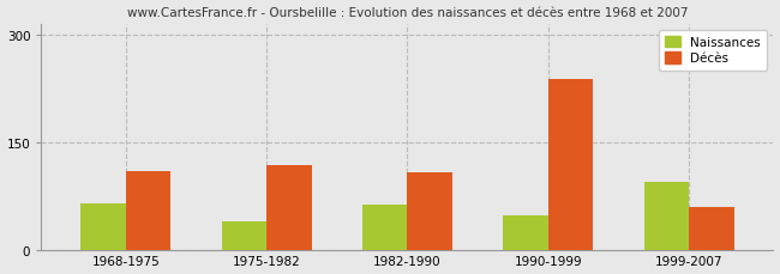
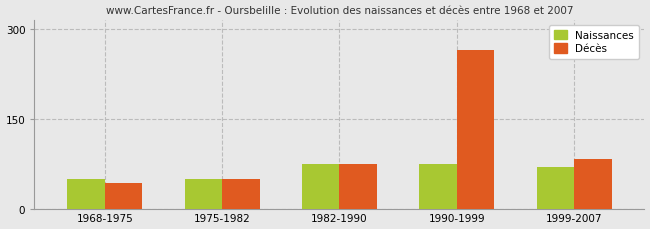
Naissances/1968-1975: 64 -> 50
Décès/1968-1975: 110 -> 42
Naissances/1975-1982: 40 -> 50
Décès/1975-1982: 118 -> 50
Naissances/1982-1990: 62 -> 75
Décès/1982-1990: 108 -> 75
Naissances/1990-1999: 48 -> 75
Décès/1990-1999: 238 -> 265
Naissances/1999-2007: 94 -> 70
Décès/1999-2007: 60 -> 82
